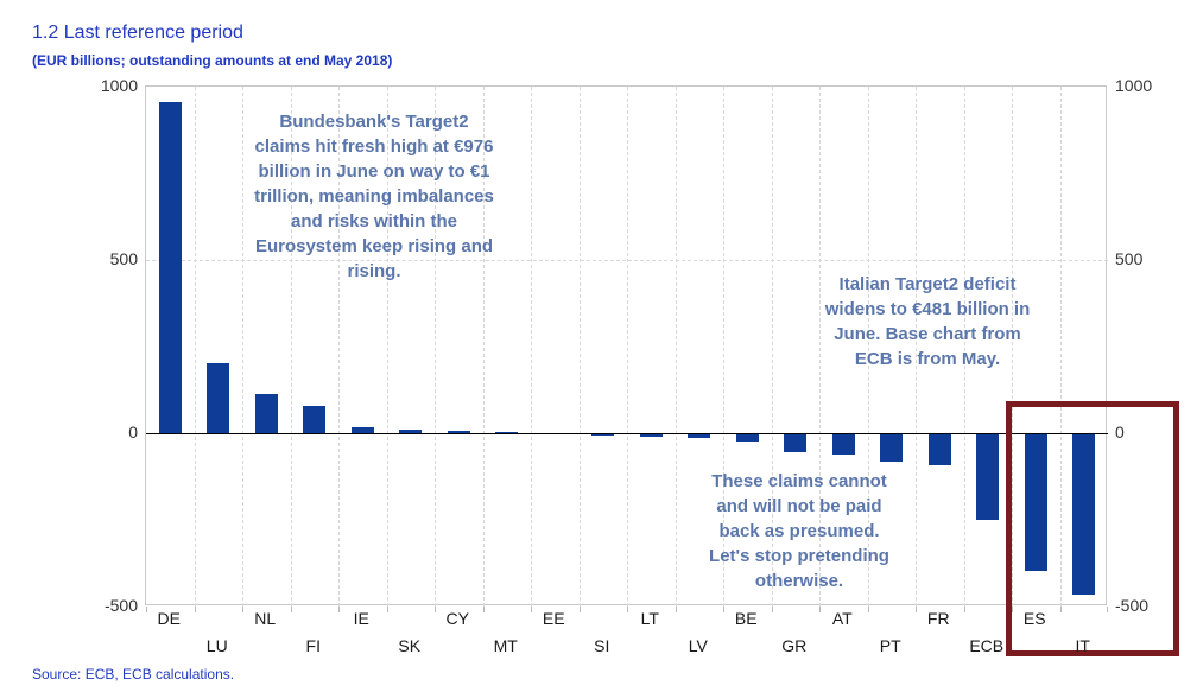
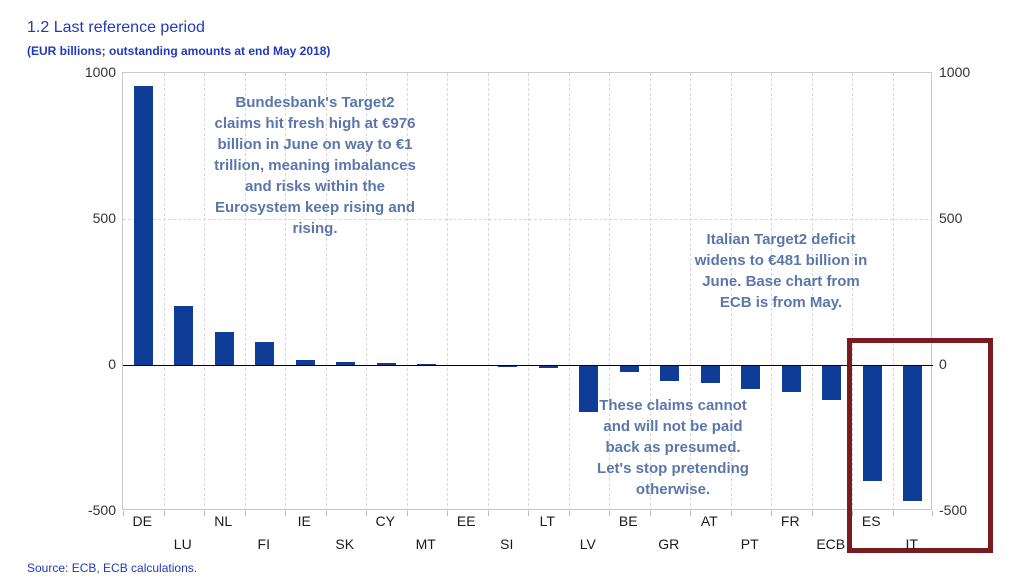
LV: -20 -> -160
ECB: -250 -> -120
